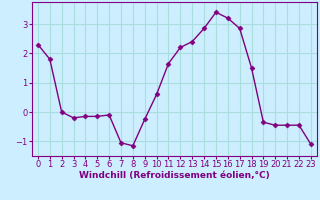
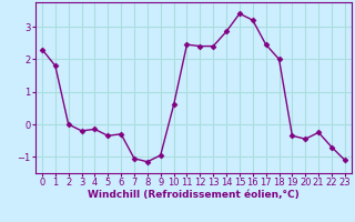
5: -0.15 -> -0.35
6: -0.10 -> -0.30
9: -0.25 -> -0.95
11: 1.65 -> 2.45
12: 2.20 -> 2.40
17: 2.85 -> 2.45
18: 1.50 -> 2.00
21: -0.45 -> -0.25
22: -0.45 -> -0.70
